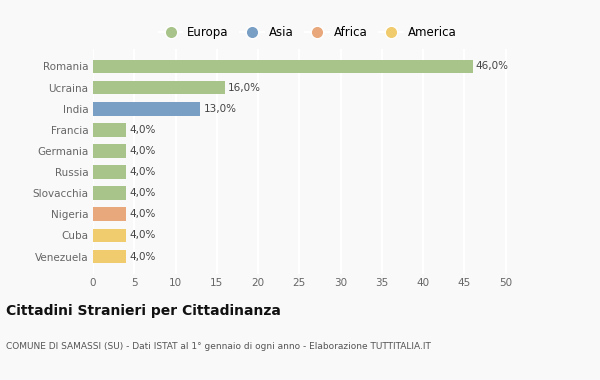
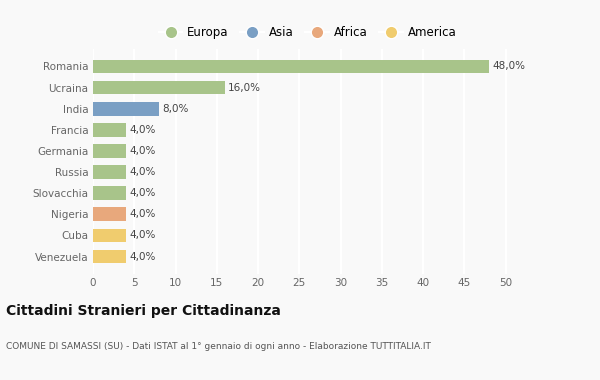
Romania: 46,0% -> 48,0%
India: 13,0% -> 8,0%
